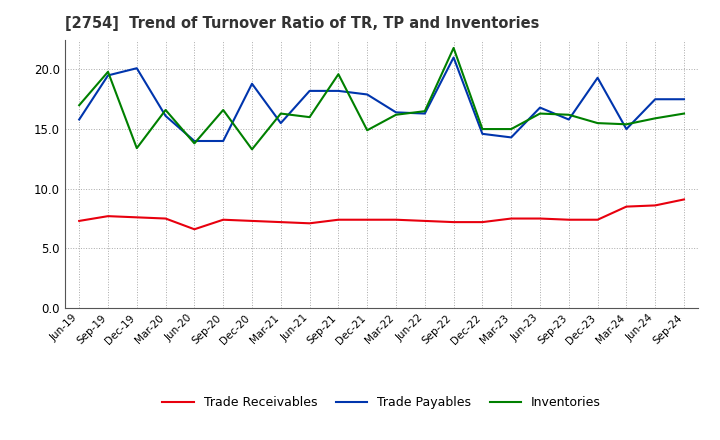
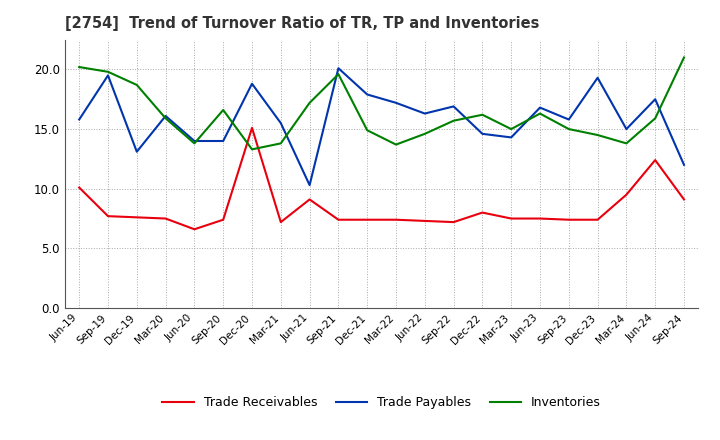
Trade Receivables/Jun-19: 7.3 -> 10.1
Inventories/Jun-19: 17.0 -> 20.2
Trade Payables/Dec-19: 20.1 -> 13.1
Inventories/Dec-19: 13.4 -> 18.7
Inventories/Mar-20: 16.6 -> 15.9
Trade Receivables/Dec-20: 7.3 -> 15.1
Inventories/Mar-21: 16.3 -> 13.8
Trade Receivables/Jun-21: 7.1 -> 9.1
Trade Payables/Jun-21: 18.2 -> 10.3
Inventories/Jun-21: 16.0 -> 17.2
Trade Payables/Sep-21: 18.2 -> 20.1
Trade Payables/Mar-22: 16.4 -> 17.2
Inventories/Mar-22: 16.2 -> 13.7
Inventories/Jun-22: 16.5 -> 14.6
Trade Payables/Sep-22: 21.0 -> 16.9
Inventories/Sep-22: 21.8 -> 15.7
Trade Receivables/Dec-22: 7.2 -> 8.0
Inventories/Dec-22: 15.0 -> 16.2
Inventories/Sep-23: 16.2 -> 15.0
Inventories/Dec-23: 15.5 -> 14.5
Trade Receivables/Mar-24: 8.5 -> 9.5
Inventories/Mar-24: 15.4 -> 13.8
Trade Receivables/Jun-24: 8.6 -> 12.4
Trade Payables/Sep-24: 17.5 -> 12.0
Inventories/Sep-24: 16.3 -> 21.0
